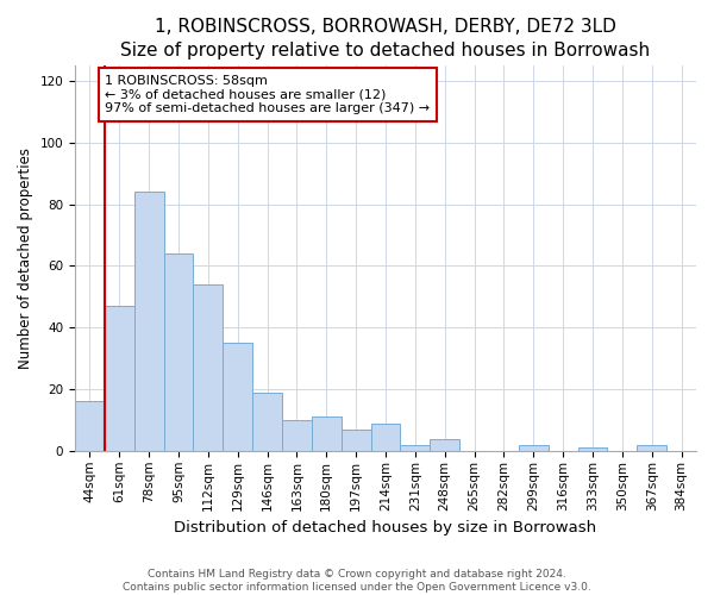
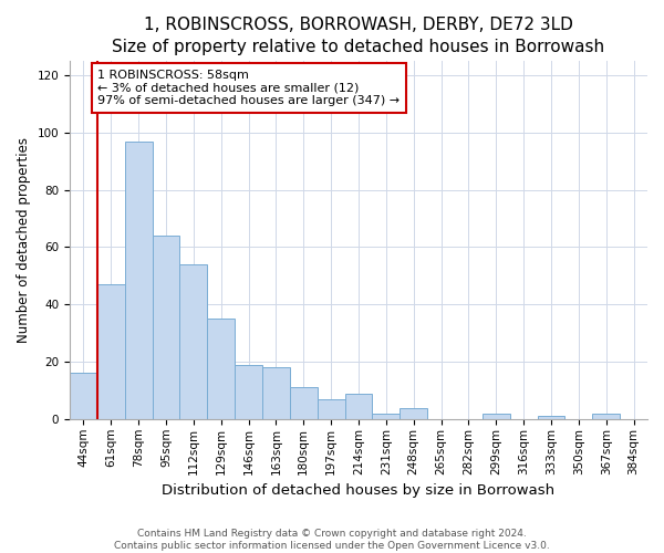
78sqm: 84 -> 97
163sqm: 10 -> 18
